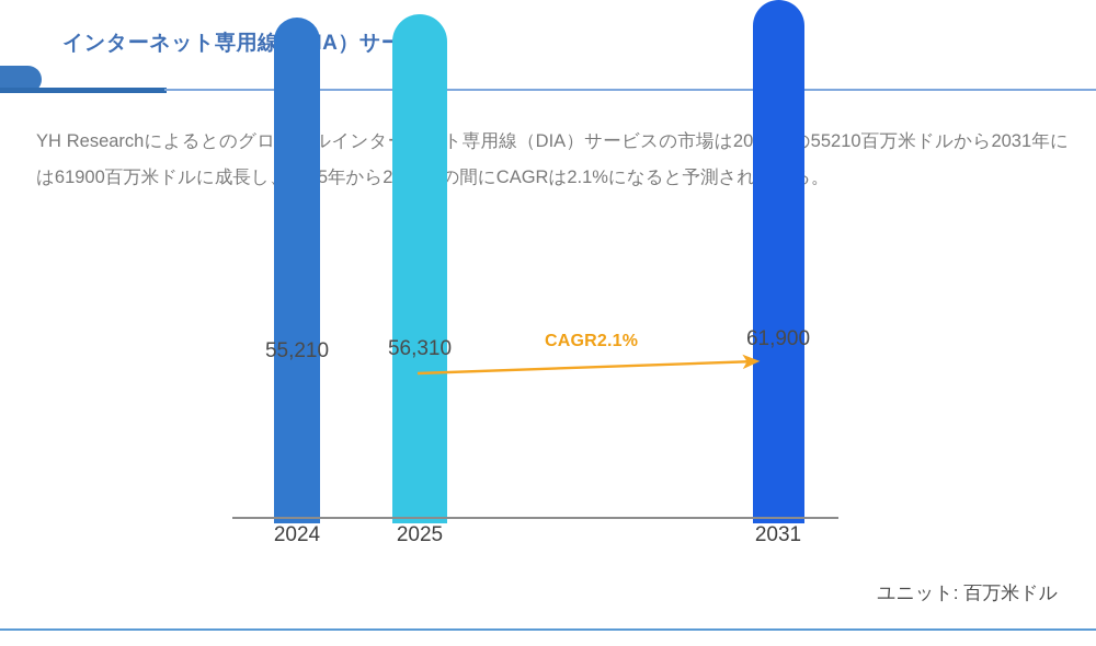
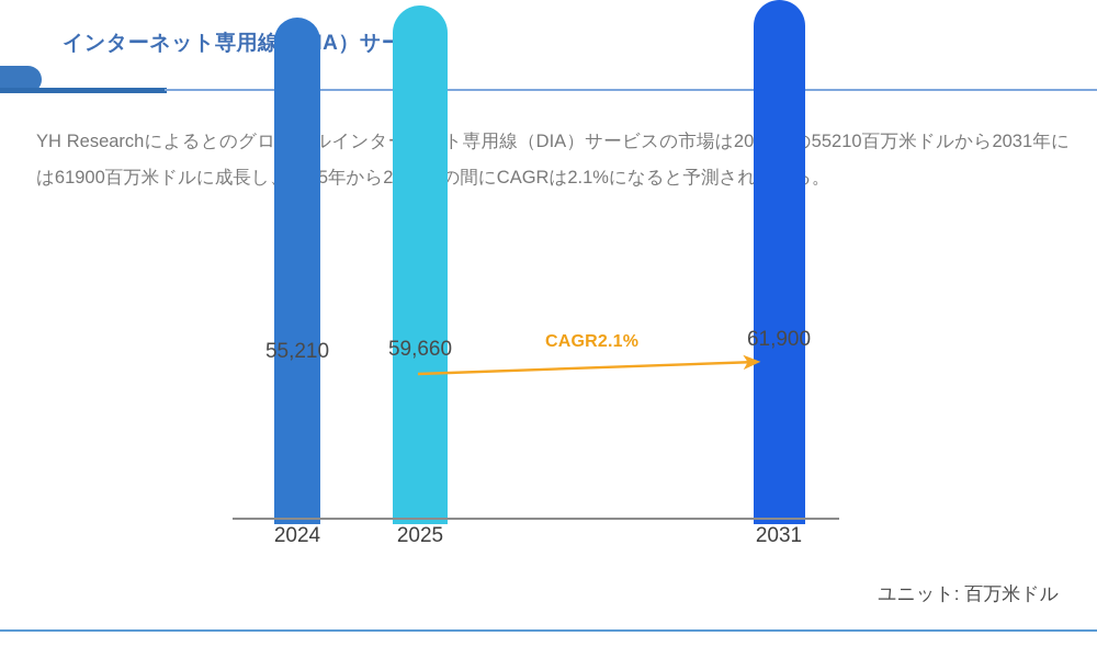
2025: 56,310 -> 59,660
